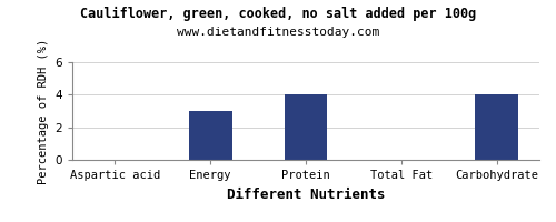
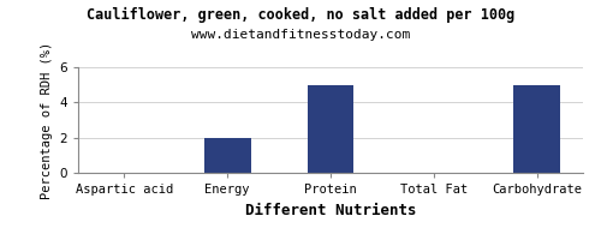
Energy: 3 -> 2
Protein: 4 -> 5
Carbohydrate: 4 -> 5
